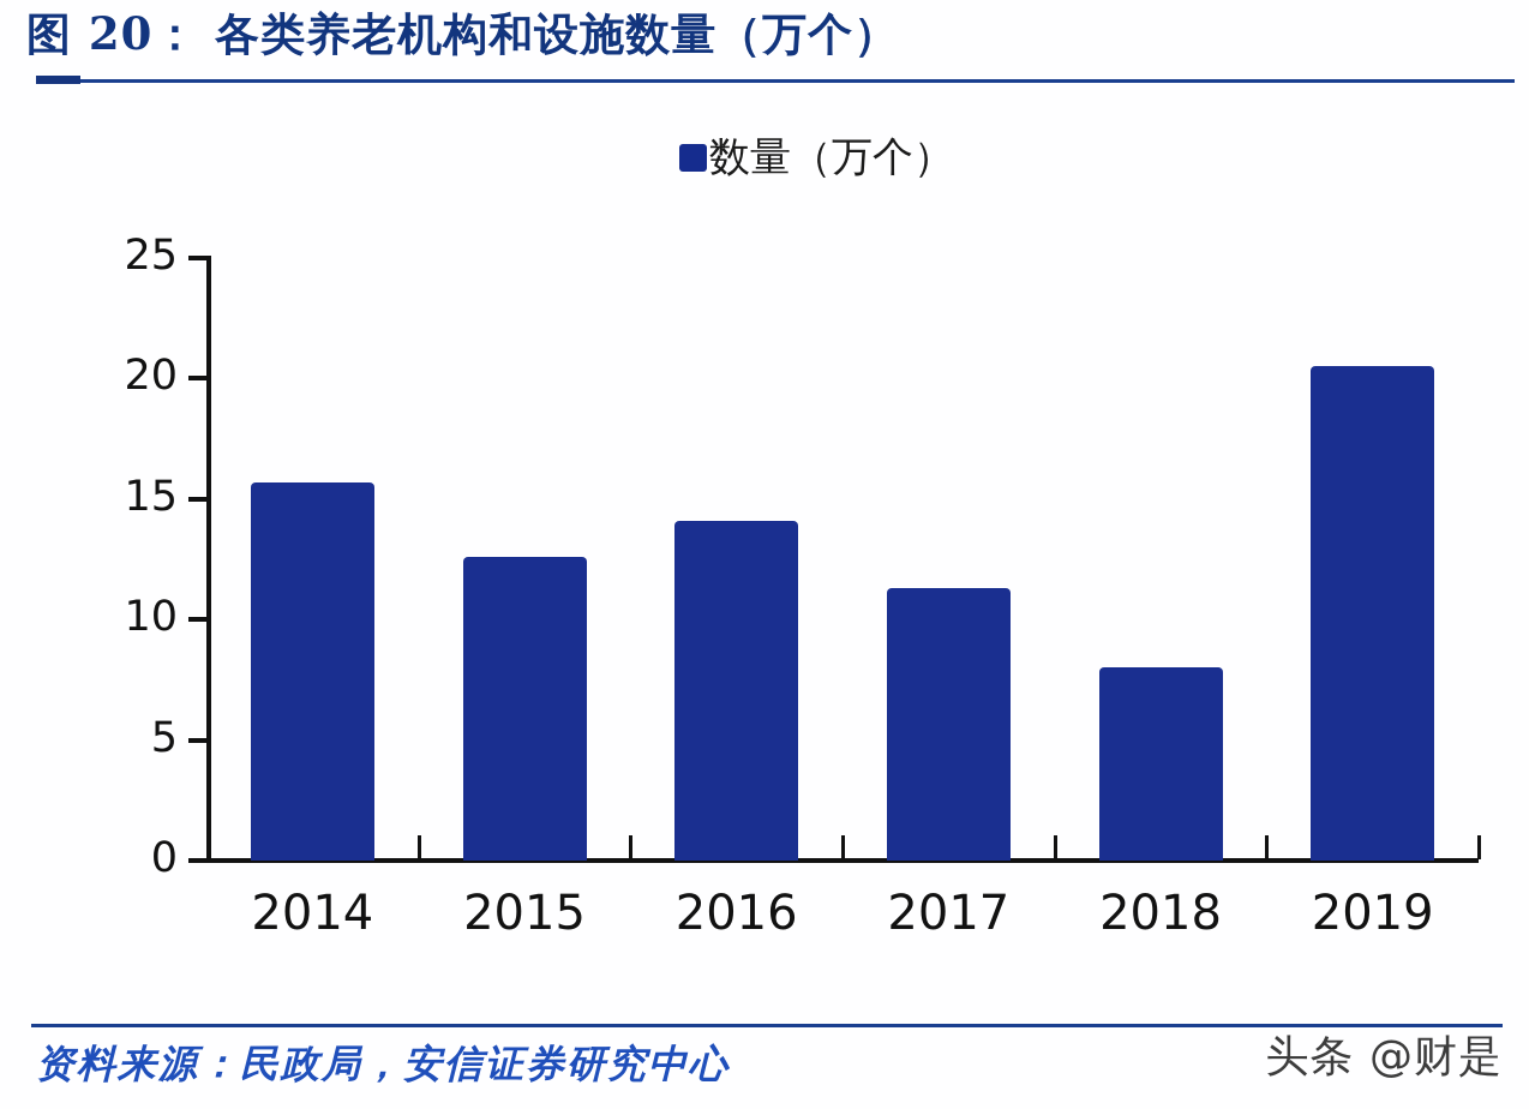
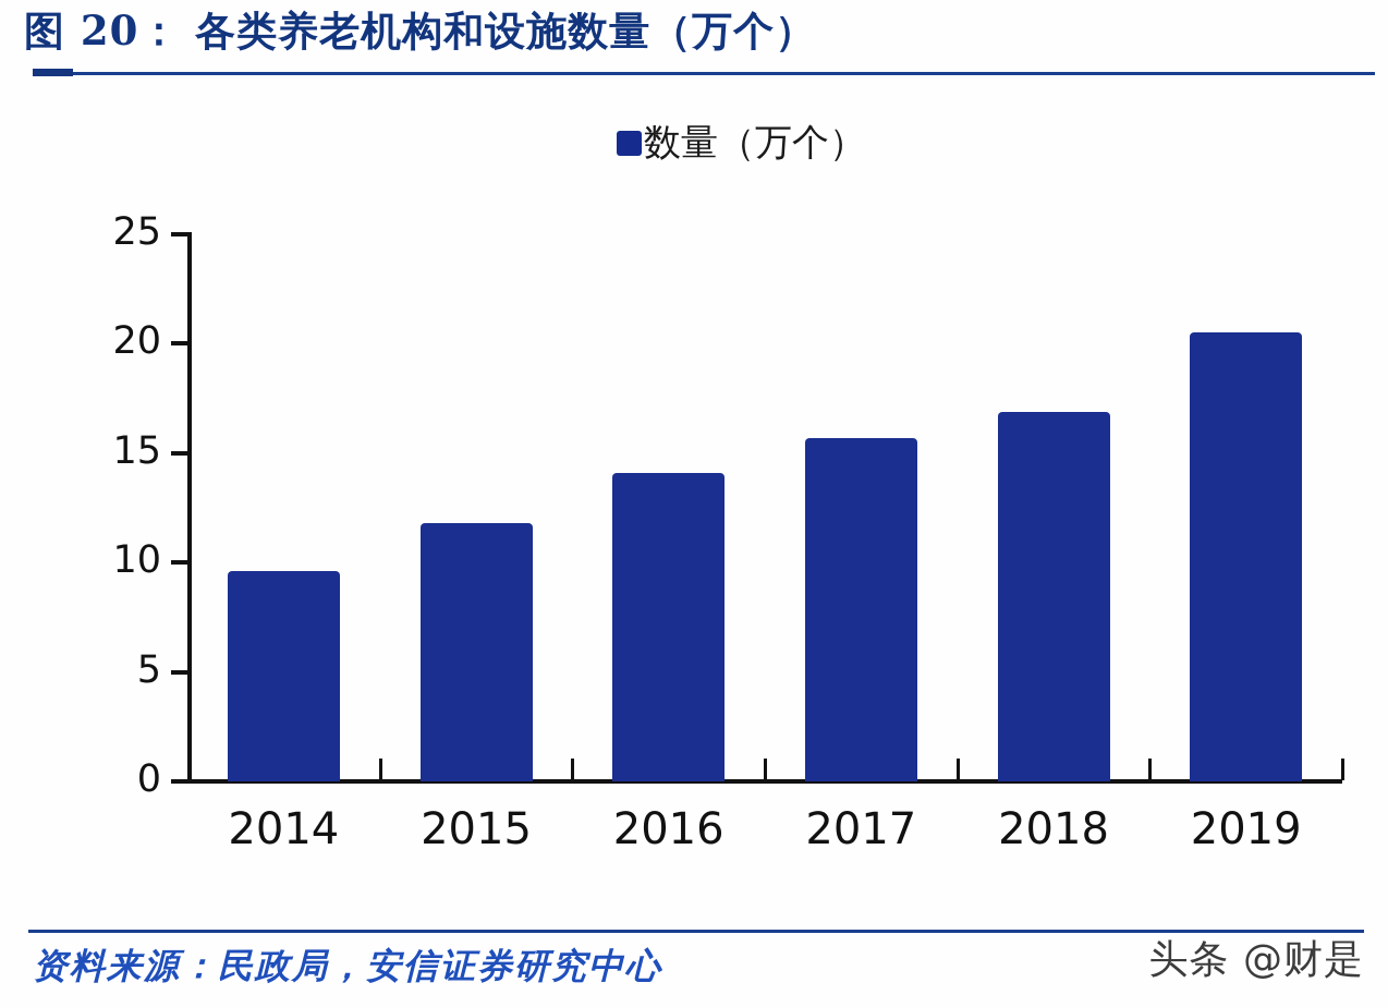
2014: 15.7 -> 9.6
2015: 12.6 -> 11.8
2017: 11.3 -> 15.7
2018: 8.0 -> 16.9
